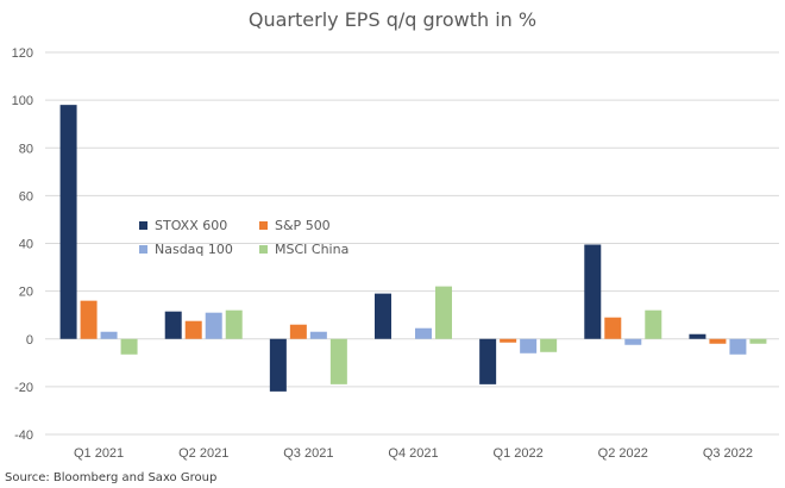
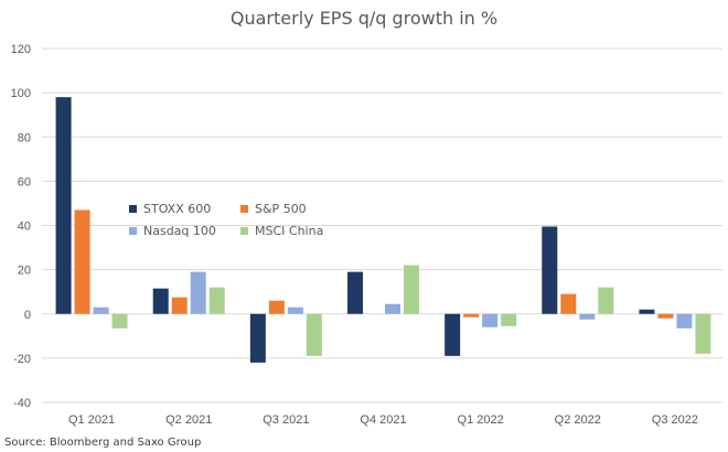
S&P 500/Q1 2021: 16 -> 47
Nasdaq 100/Q2 2021: 11 -> 19
MSCI China/Q3 2022: -2 -> -18
